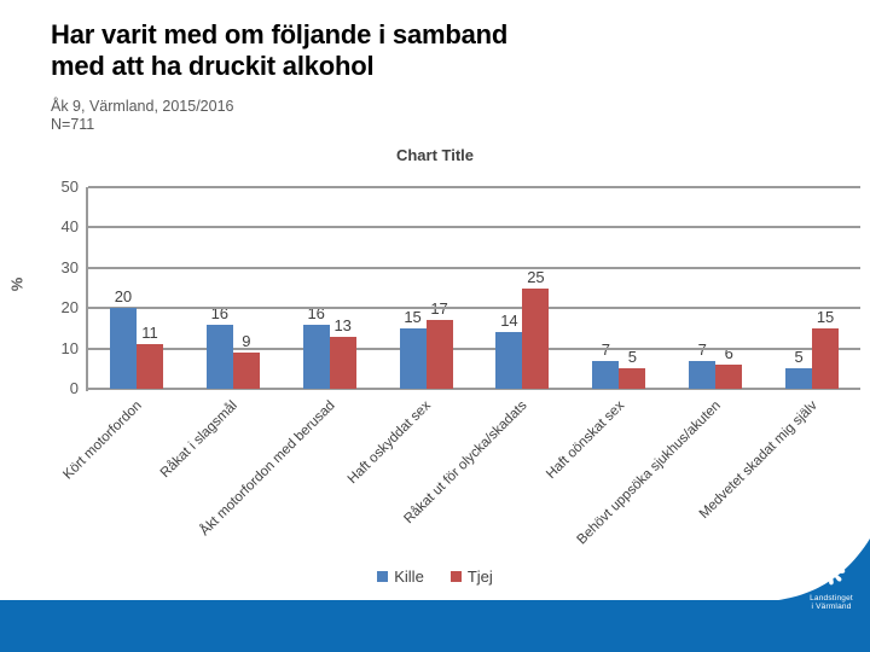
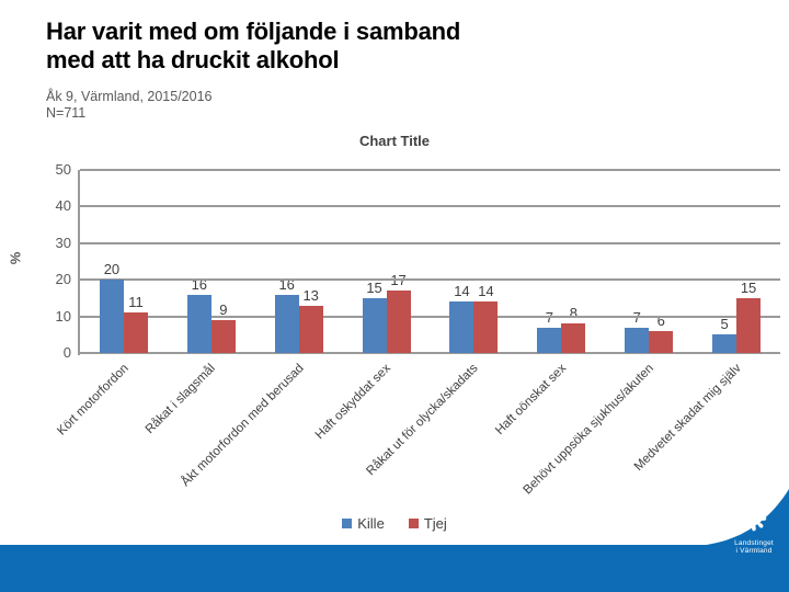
Tjej/Råkat ut för olycka/skadats: 25 -> 14
Tjej/Haft oönskat sex: 5 -> 8
